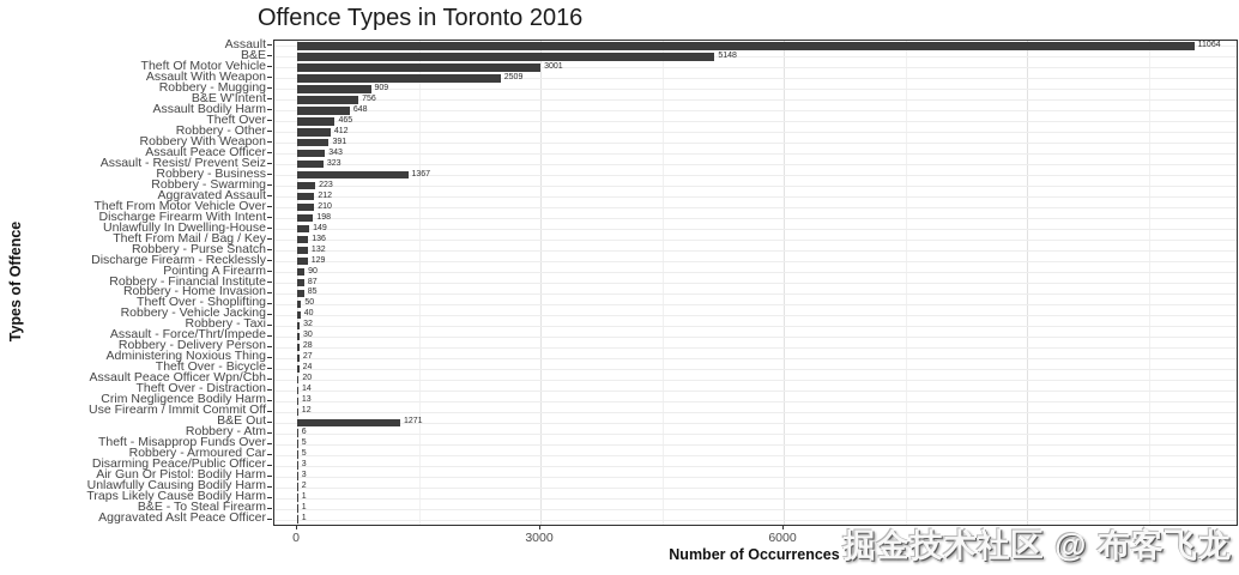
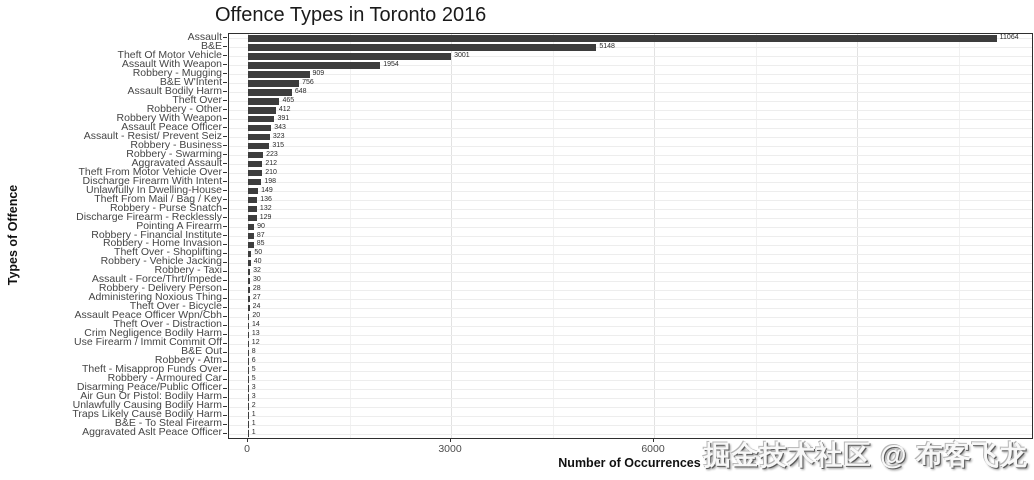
Assault With Weapon: 2509 -> 1954
Robbery - Business: 1367 -> 315
B&E Out: 1271 -> 8
